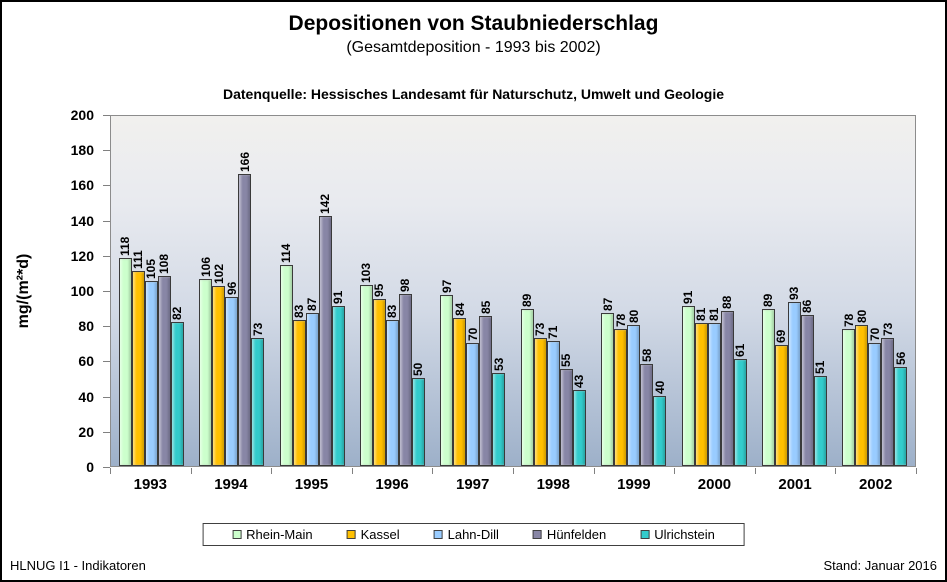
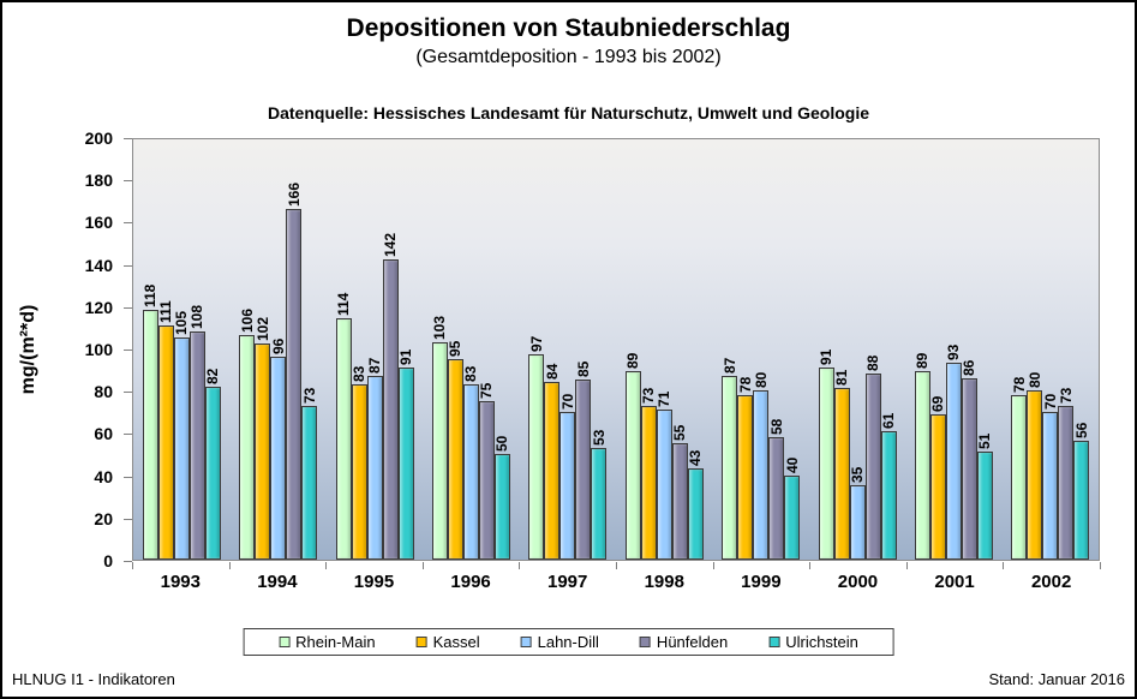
Hünfelden/1996: 98 -> 75
Lahn-Dill/2000: 81 -> 35
